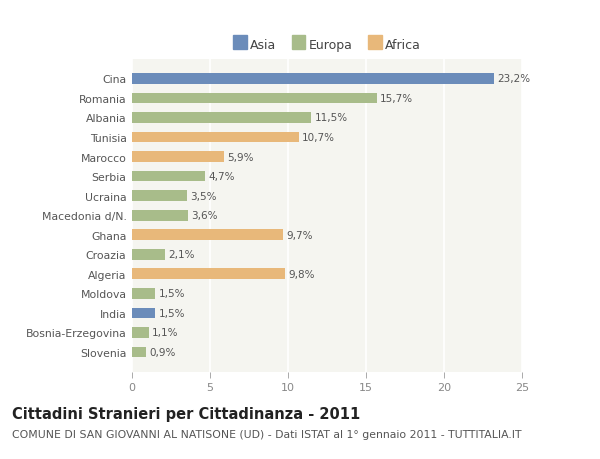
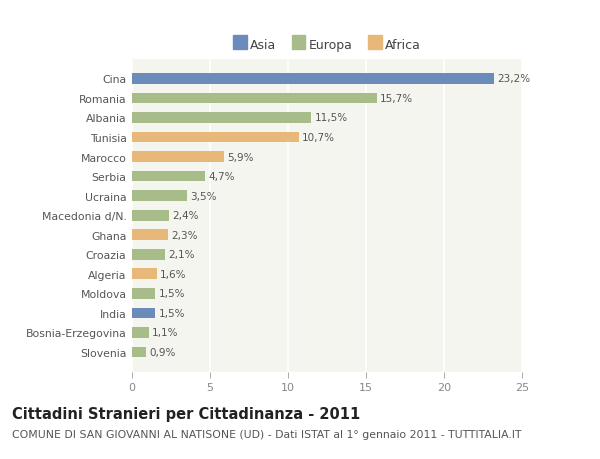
Macedonia d/N.: 3,6% -> 2,4%
Ghana: 9,7% -> 2,3%
Algeria: 9,8% -> 1,6%
